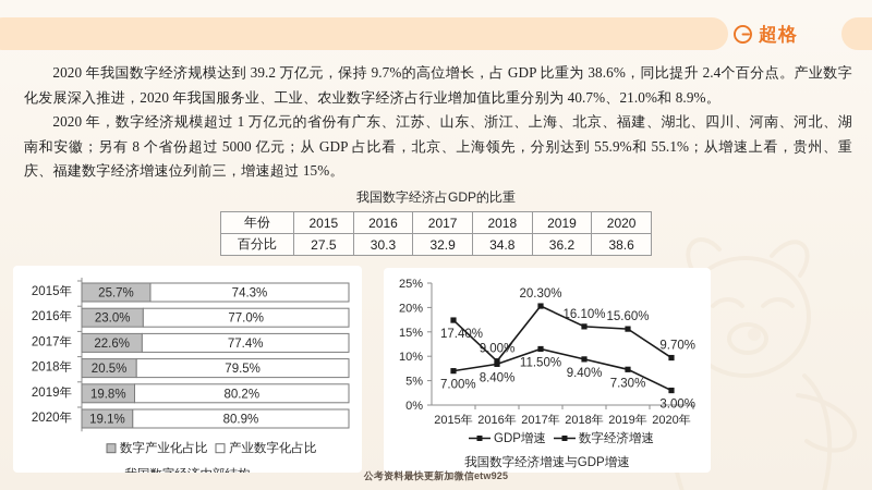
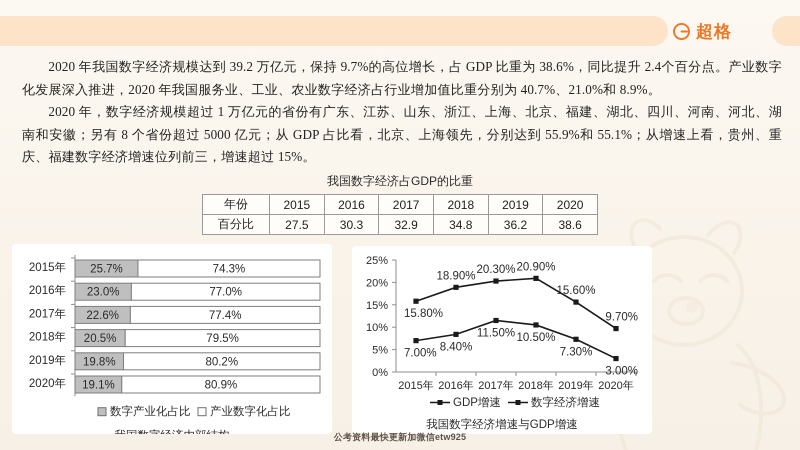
我国数字经济增速与GDP增速/数字经济增速/2015年: 17.40% -> 15.80%
我国数字经济增速与GDP增速/数字经济增速/2016年: 9.00% -> 18.90%
我国数字经济增速与GDP增速/GDP增速/2018年: 9.40% -> 10.50%
我国数字经济增速与GDP增速/数字经济增速/2018年: 16.10% -> 20.90%
